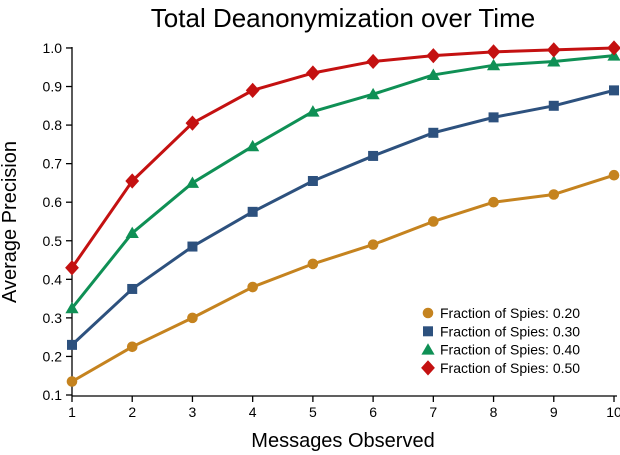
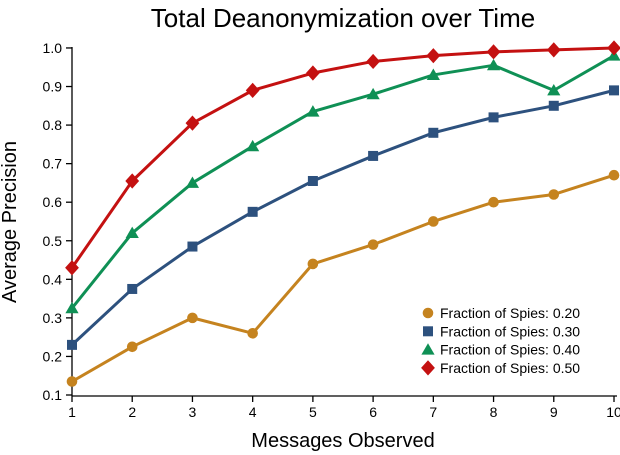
Fraction of Spies: 0.20/4: 0.38 -> 0.26
Fraction of Spies: 0.40/9: 0.96 -> 0.89
